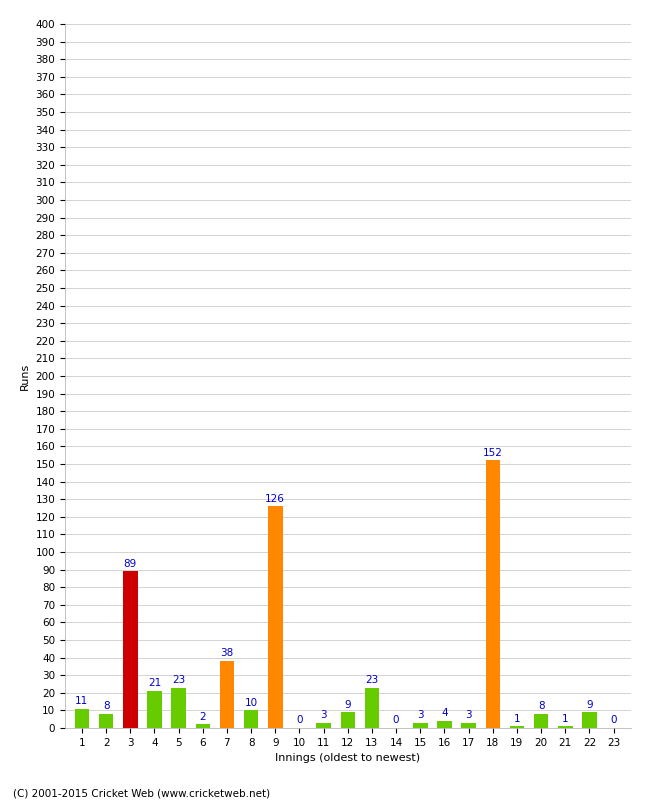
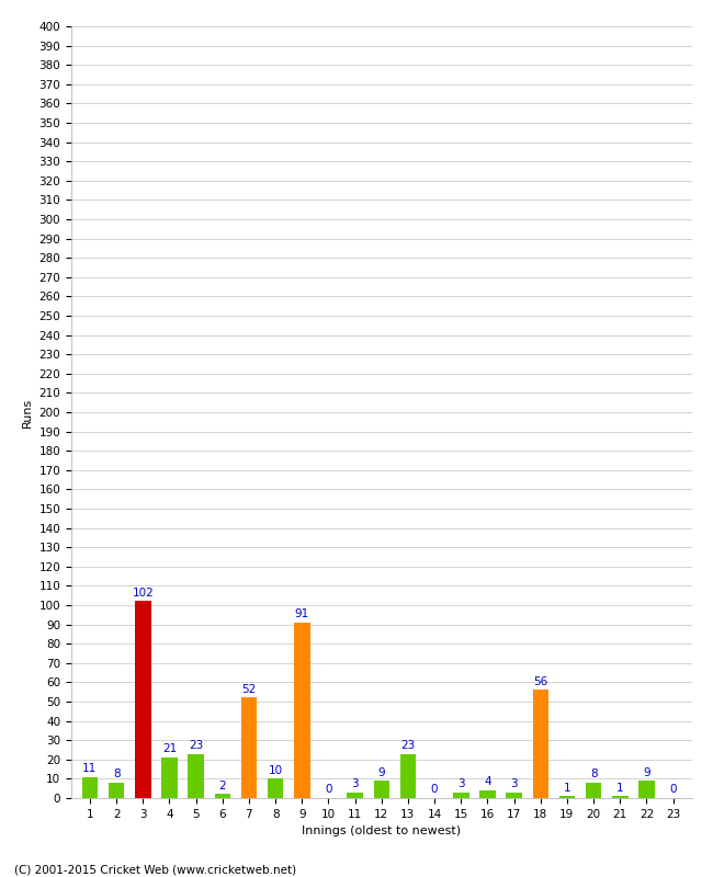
3: 89 -> 102
7: 38 -> 52
9: 126 -> 91
18: 152 -> 56
